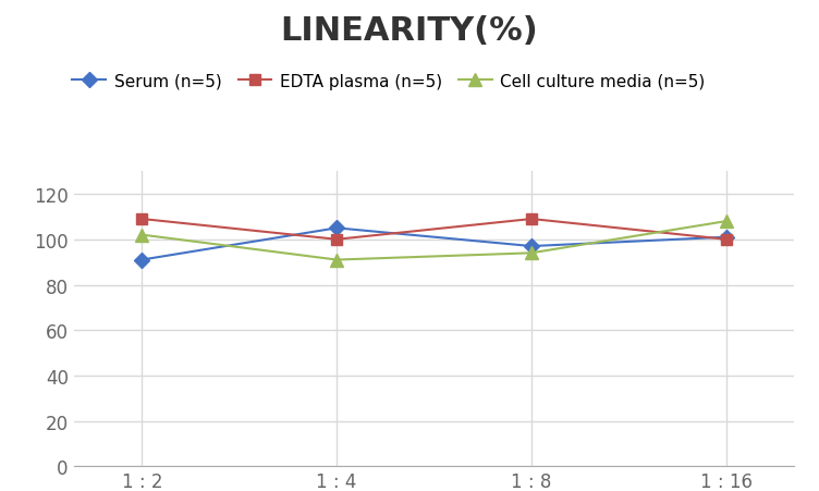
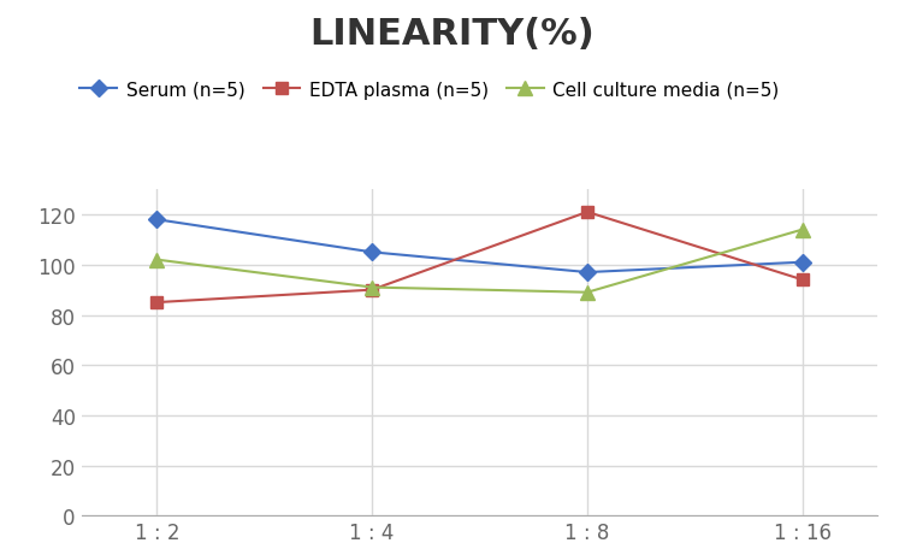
Serum (n=5)/1 : 2: 91 -> 118
EDTA plasma (n=5)/1 : 2: 109 -> 85
EDTA plasma (n=5)/1 : 4: 100 -> 90
EDTA plasma (n=5)/1 : 8: 109 -> 121
Cell culture media (n=5)/1 : 8: 94 -> 89
EDTA plasma (n=5)/1 : 16: 100 -> 94
Cell culture media (n=5)/1 : 16: 108 -> 114
